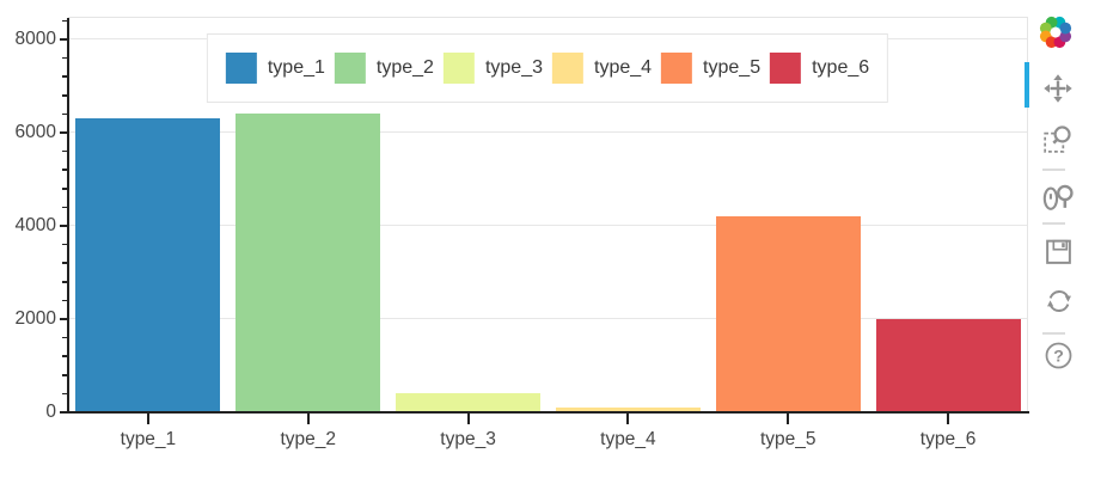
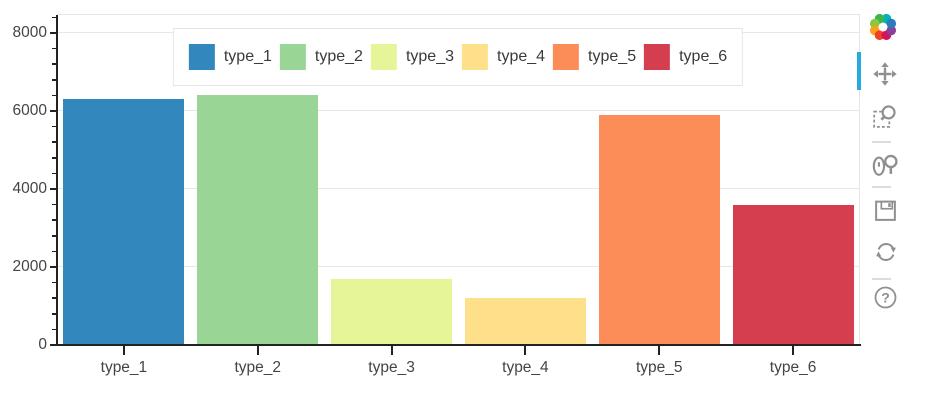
type_3: 400 -> 1700
type_4: 100 -> 1200
type_5: 4200 -> 5900
type_6: 2000 -> 3600
